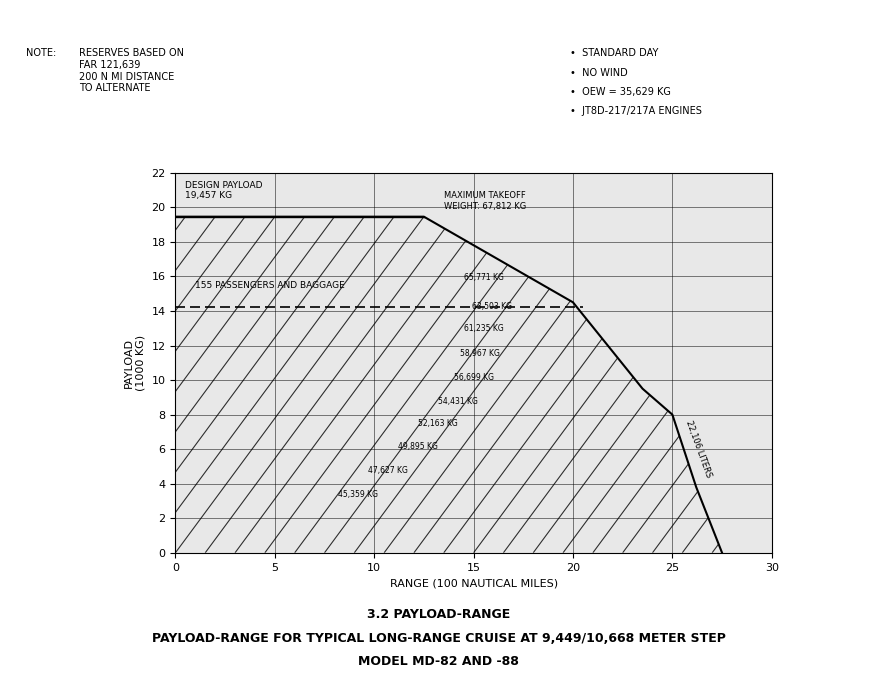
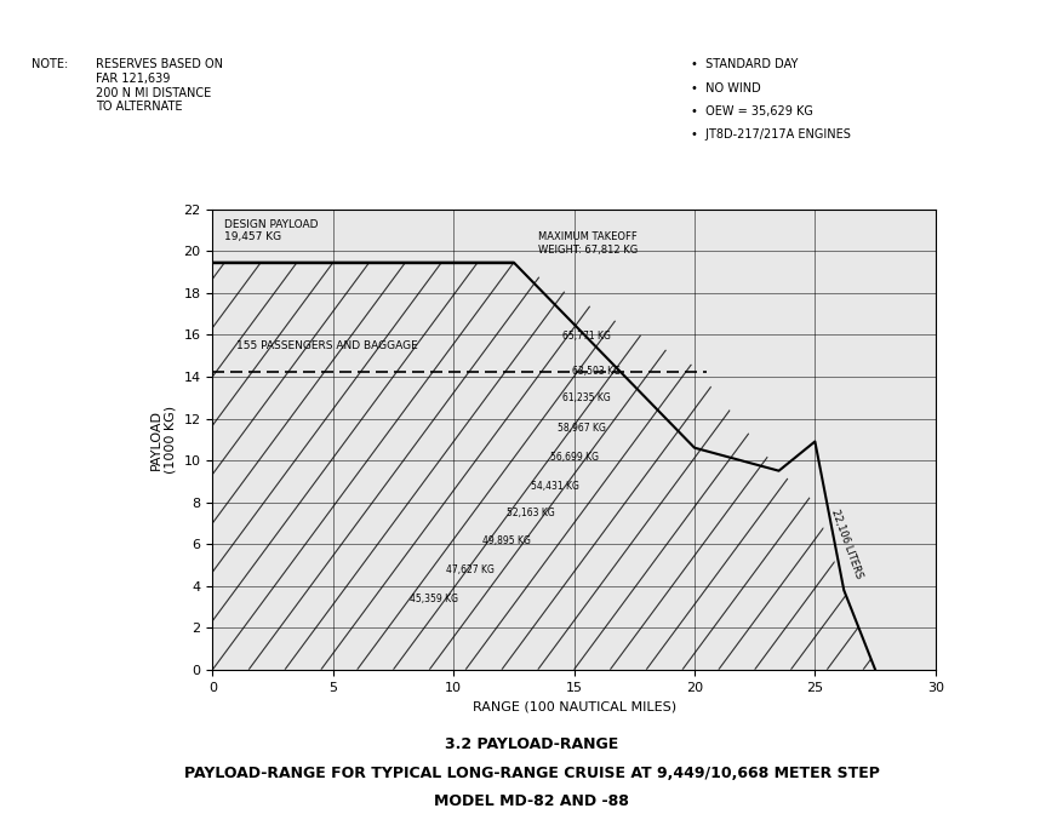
20: 14.5 -> 10.6
25: 8.0 -> 10.9
